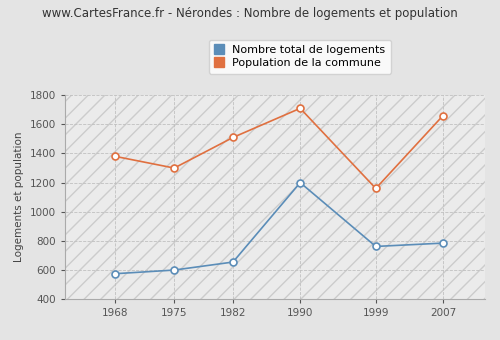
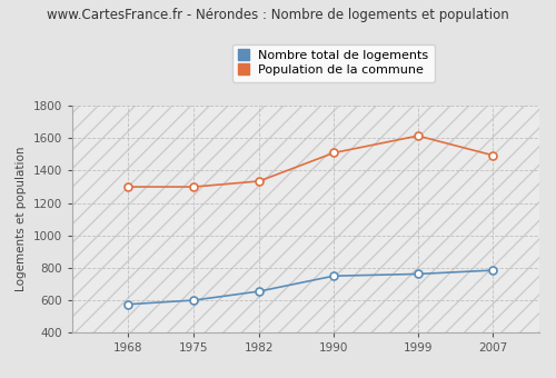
Population de la commune/1968: 1380 -> 1300
Population de la commune/1982: 1510 -> 1340
Nombre total de logements/1990: 1200 -> 750
Population de la commune/1990: 1710 -> 1510
Population de la commune/1999: 1160 -> 1620
Population de la commune/2007: 1660 -> 1500
